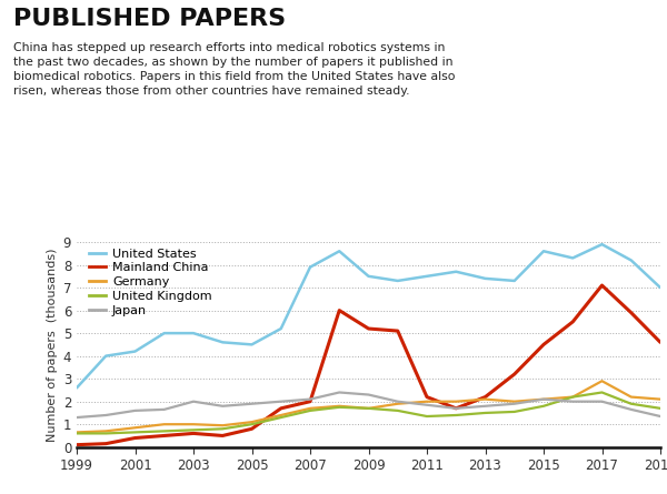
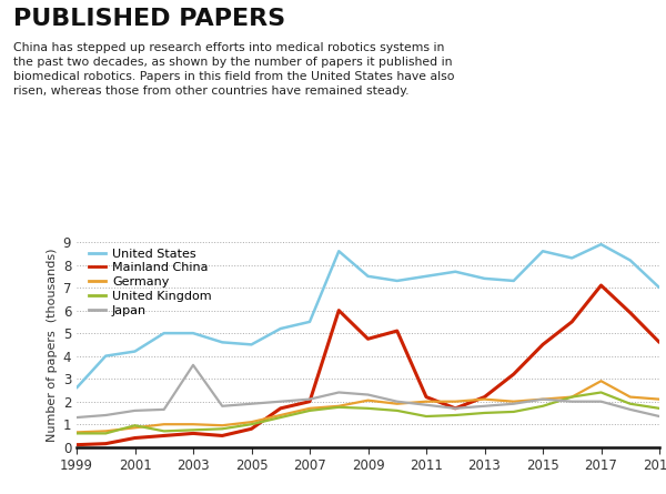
United Kingdom/2001: 0.65 -> 0.95
Japan/2003: 2.00 -> 3.60
United States/2007: 7.9 -> 5.5
Mainland China/2009: 5.20 -> 4.75
Germany/2009: 1.70 -> 2.05
